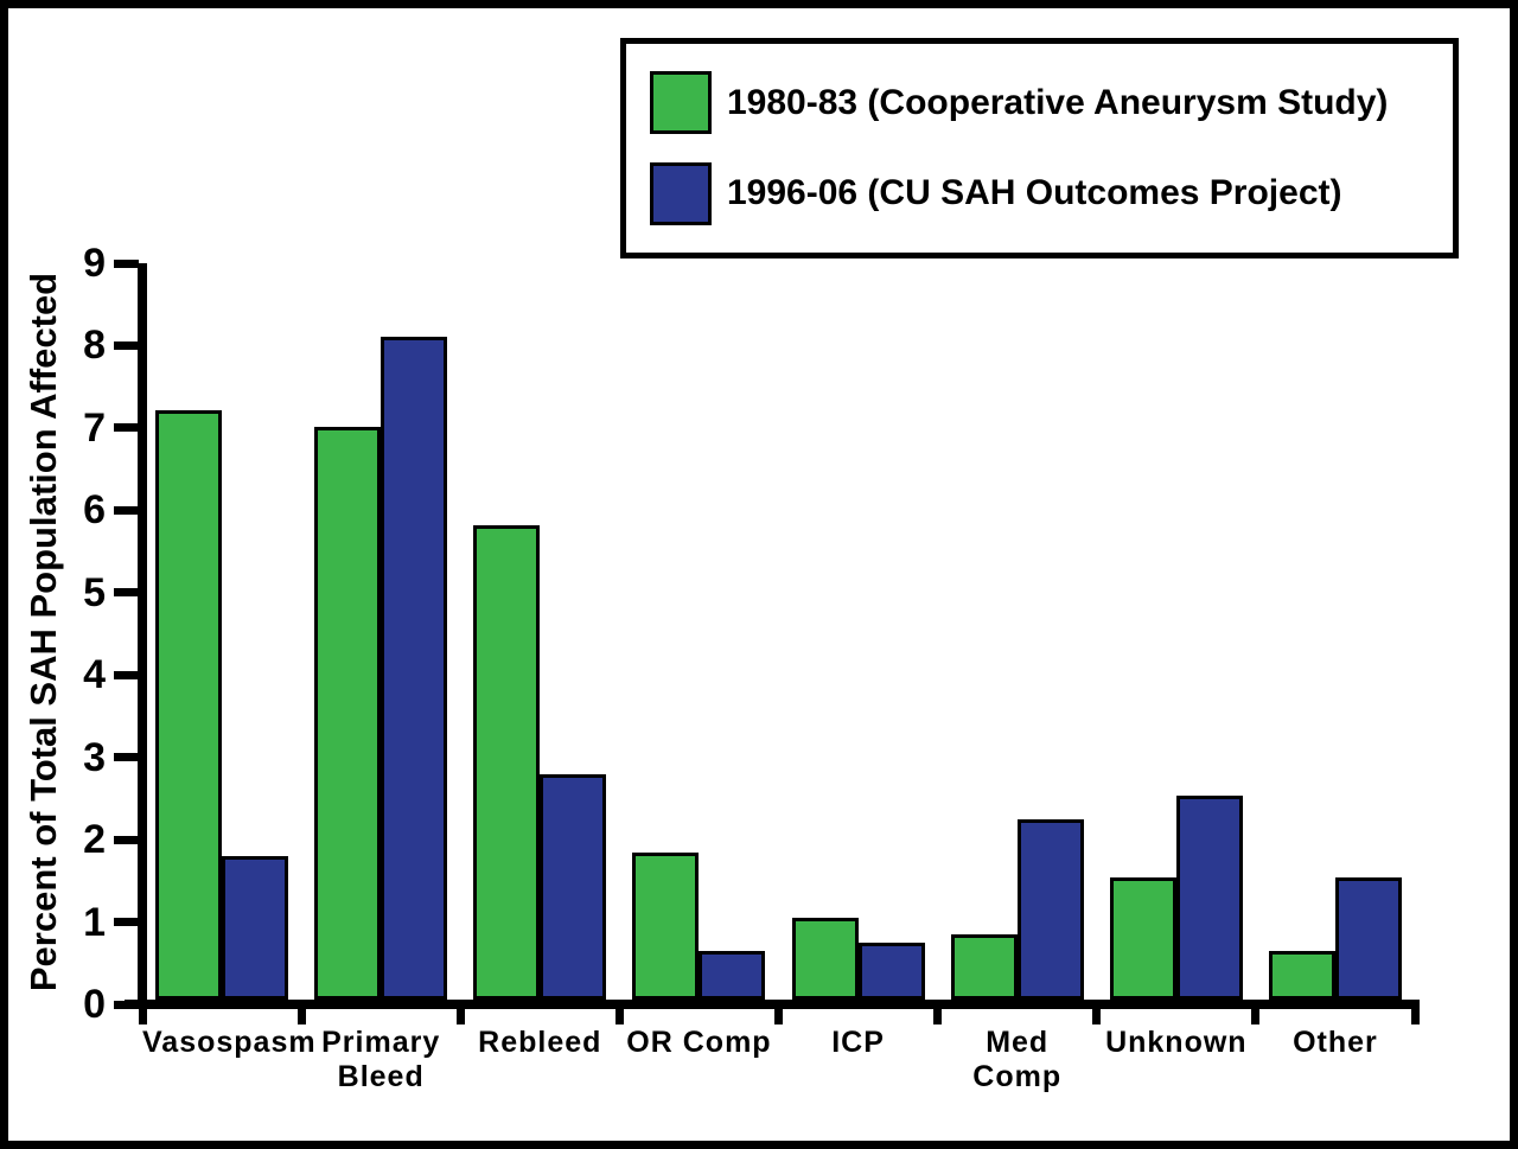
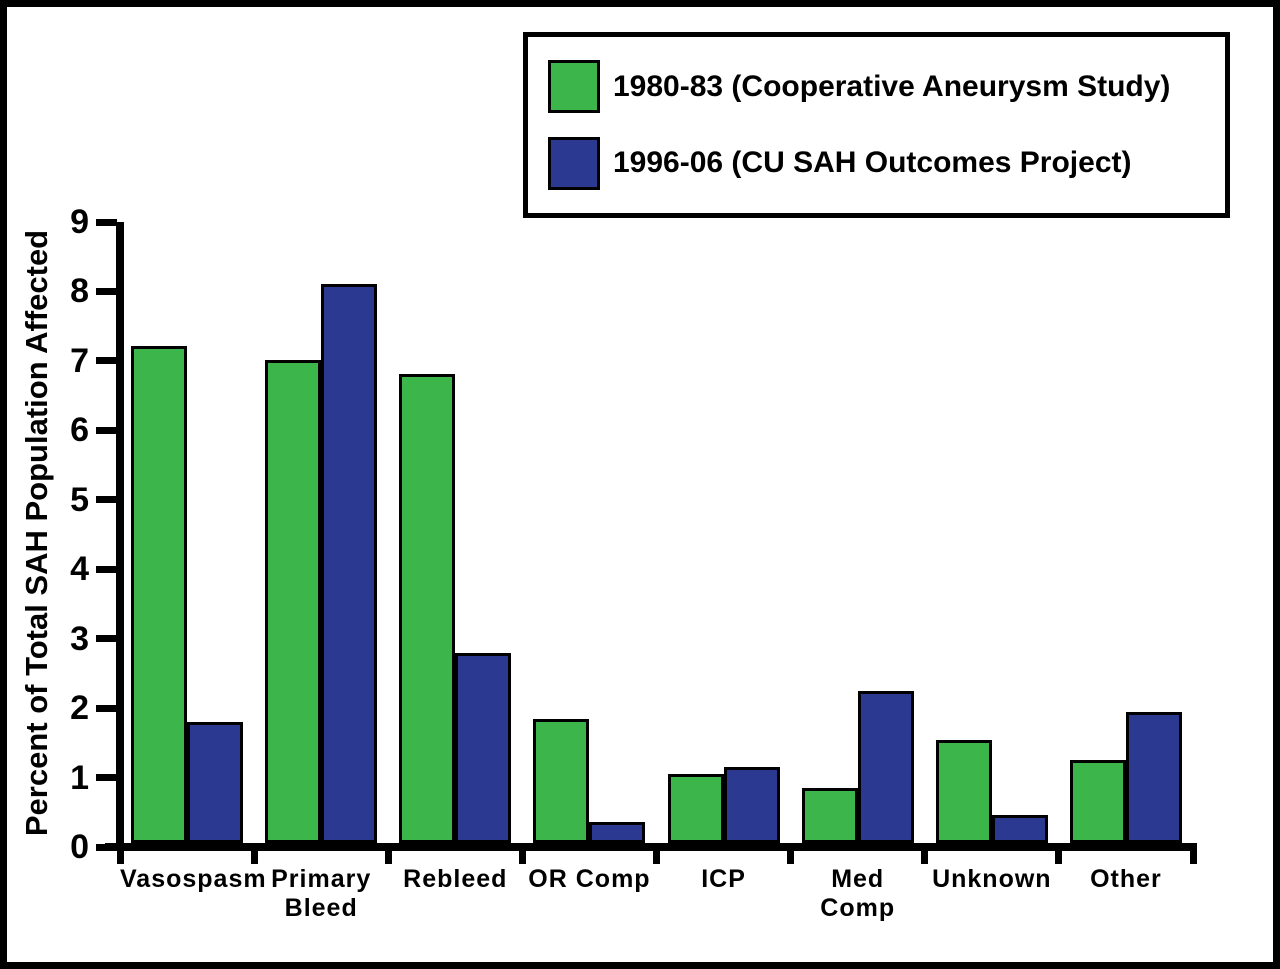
1980-83 (Cooperative Aneurysm Study)/Rebleed: 5.8 -> 6.8
1996-06 (CU SAH Outcomes Project)/OR Comp: 0.6 -> 0.3
1996-06 (CU SAH Outcomes Project)/ICP: 0.7 -> 1.1
1996-06 (CU SAH Outcomes Project)/Unknown: 2.5 -> 0.4
1980-83 (Cooperative Aneurysm Study)/Other: 0.6 -> 1.2
1996-06 (CU SAH Outcomes Project)/Other: 1.5 -> 1.9
